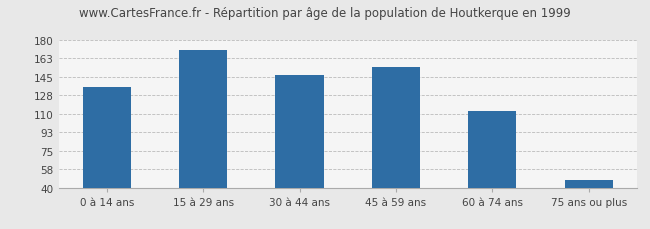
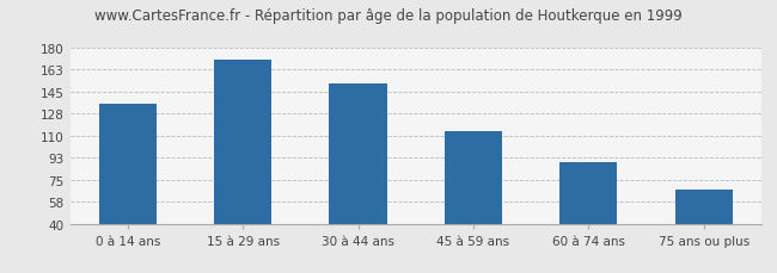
30 à 44 ans: 147 -> 152
45 à 59 ans: 155 -> 114
60 à 74 ans: 113 -> 89
75 ans ou plus: 47 -> 67
